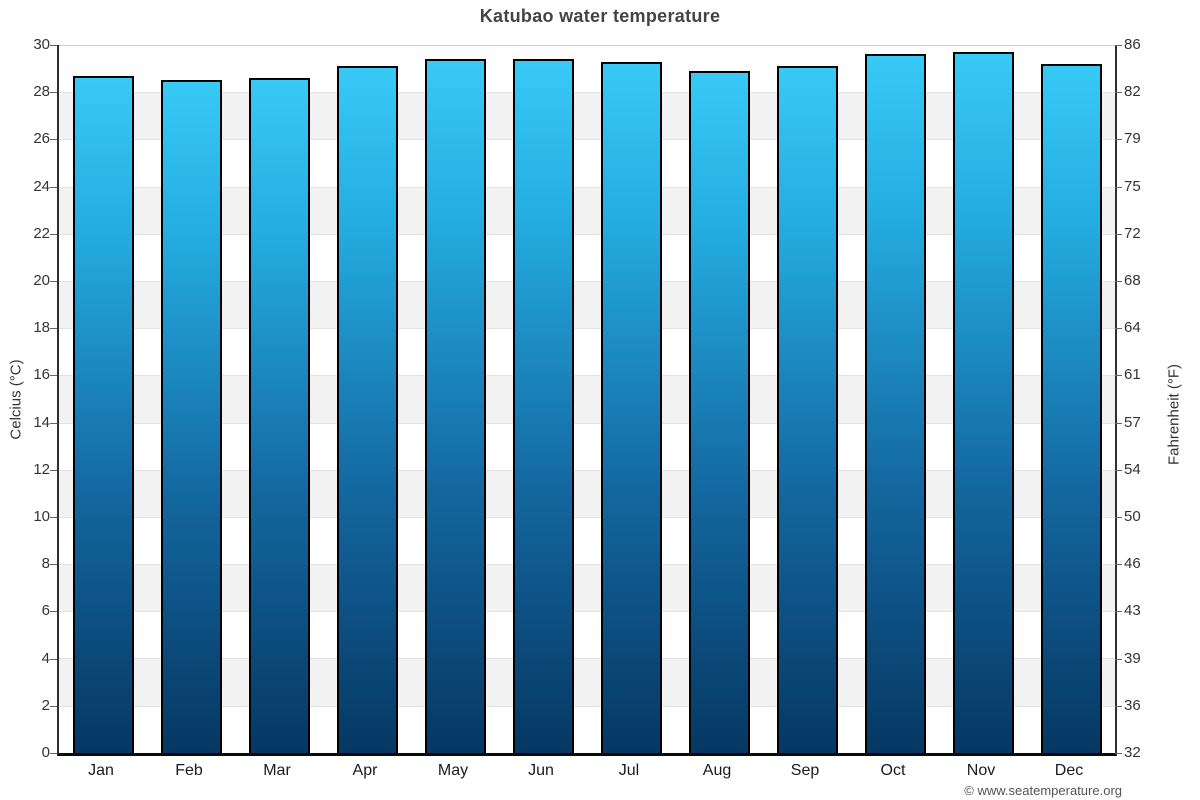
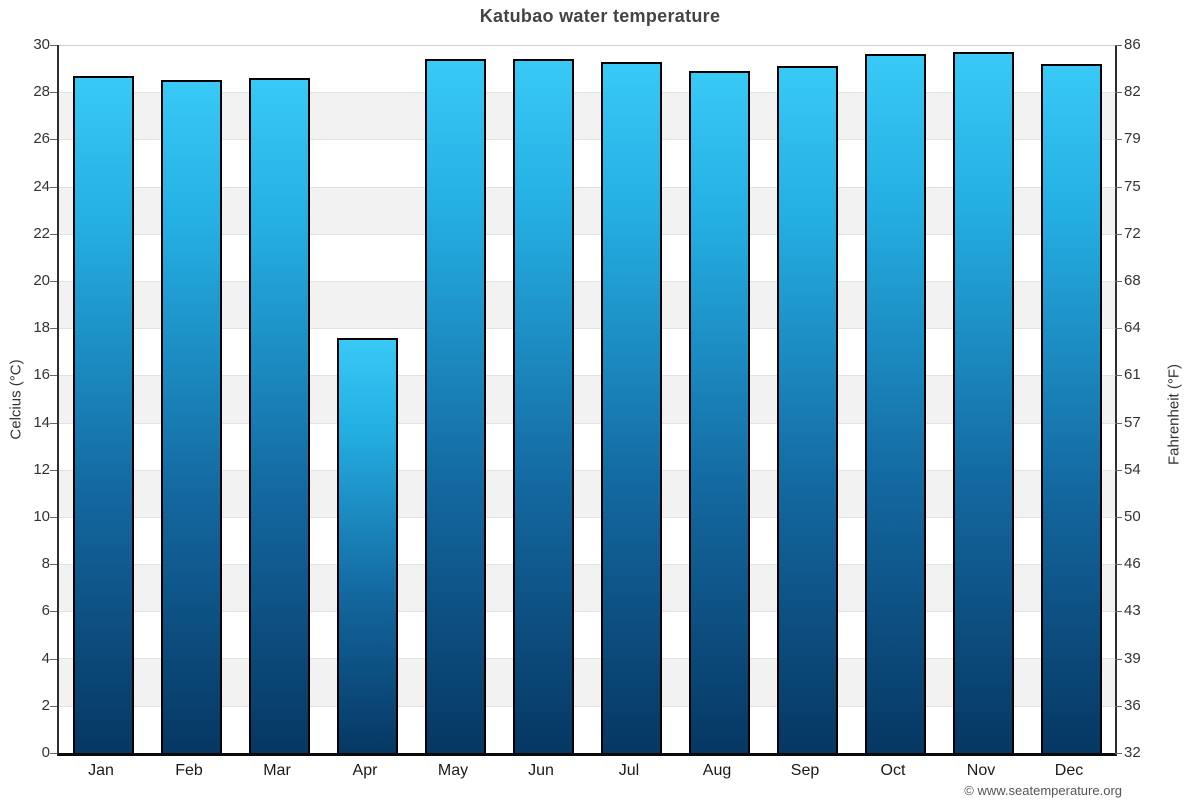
Apr: 29.1 -> 17.6
